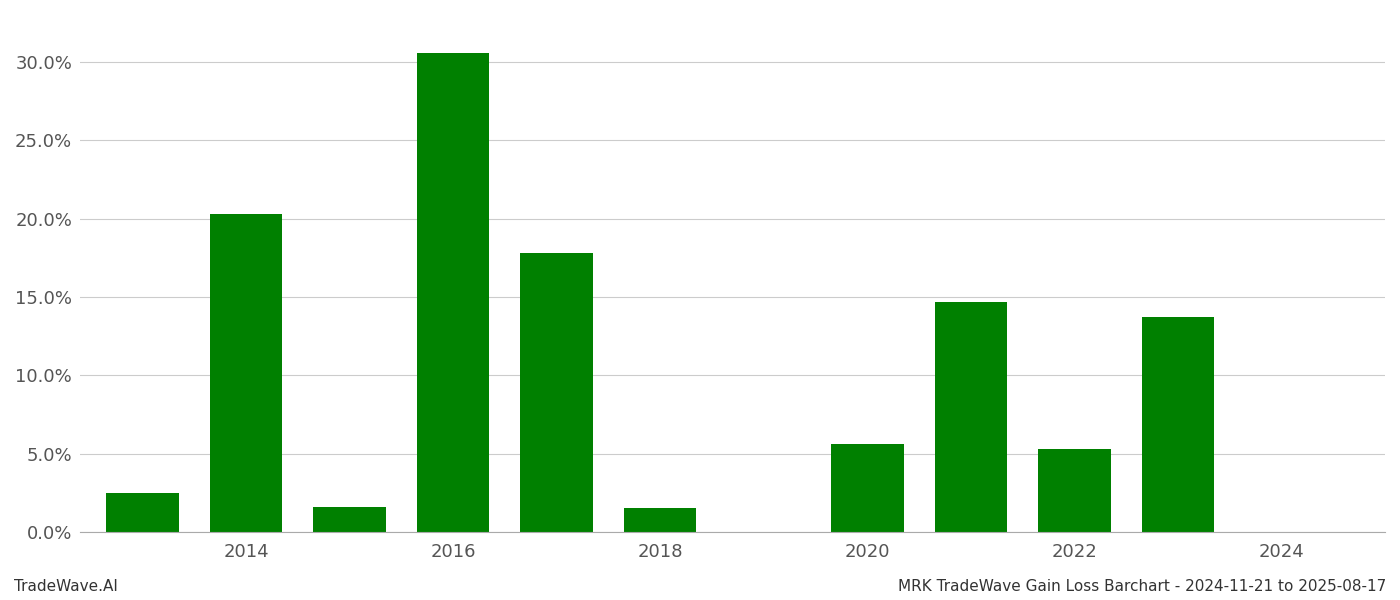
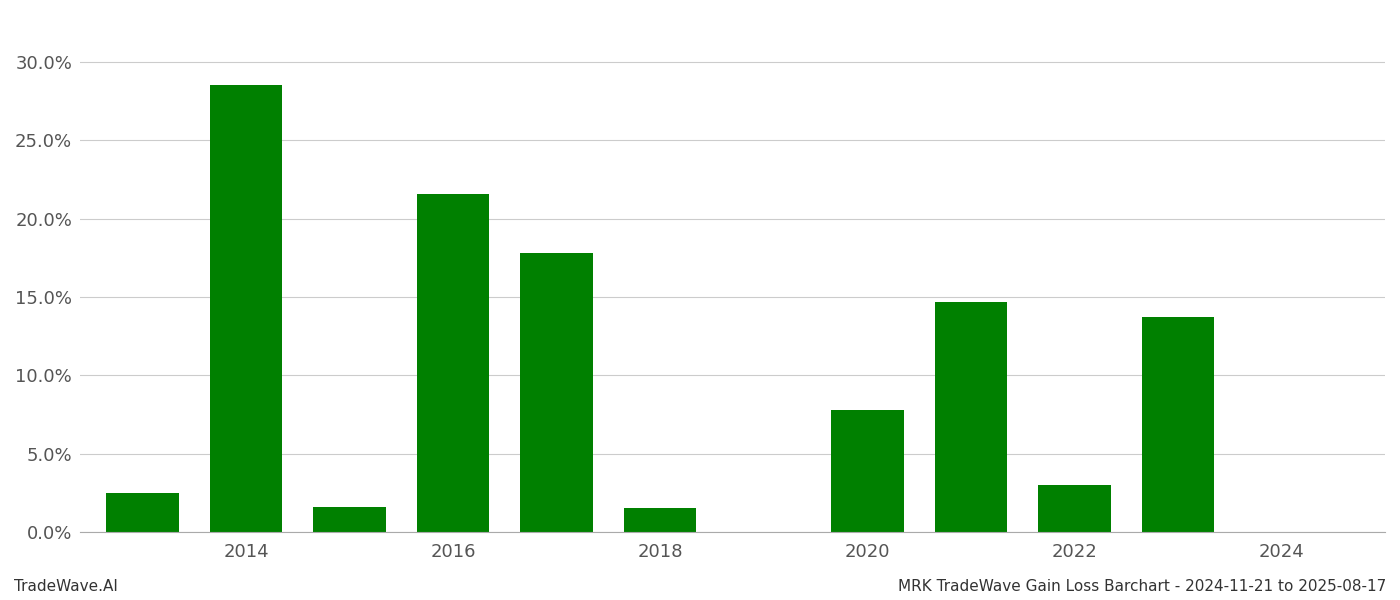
2014: 20.3% -> 28.5%
2016: 30.6% -> 21.6%
2020: 5.6% -> 7.8%
2022: 5.3% -> 3.0%
